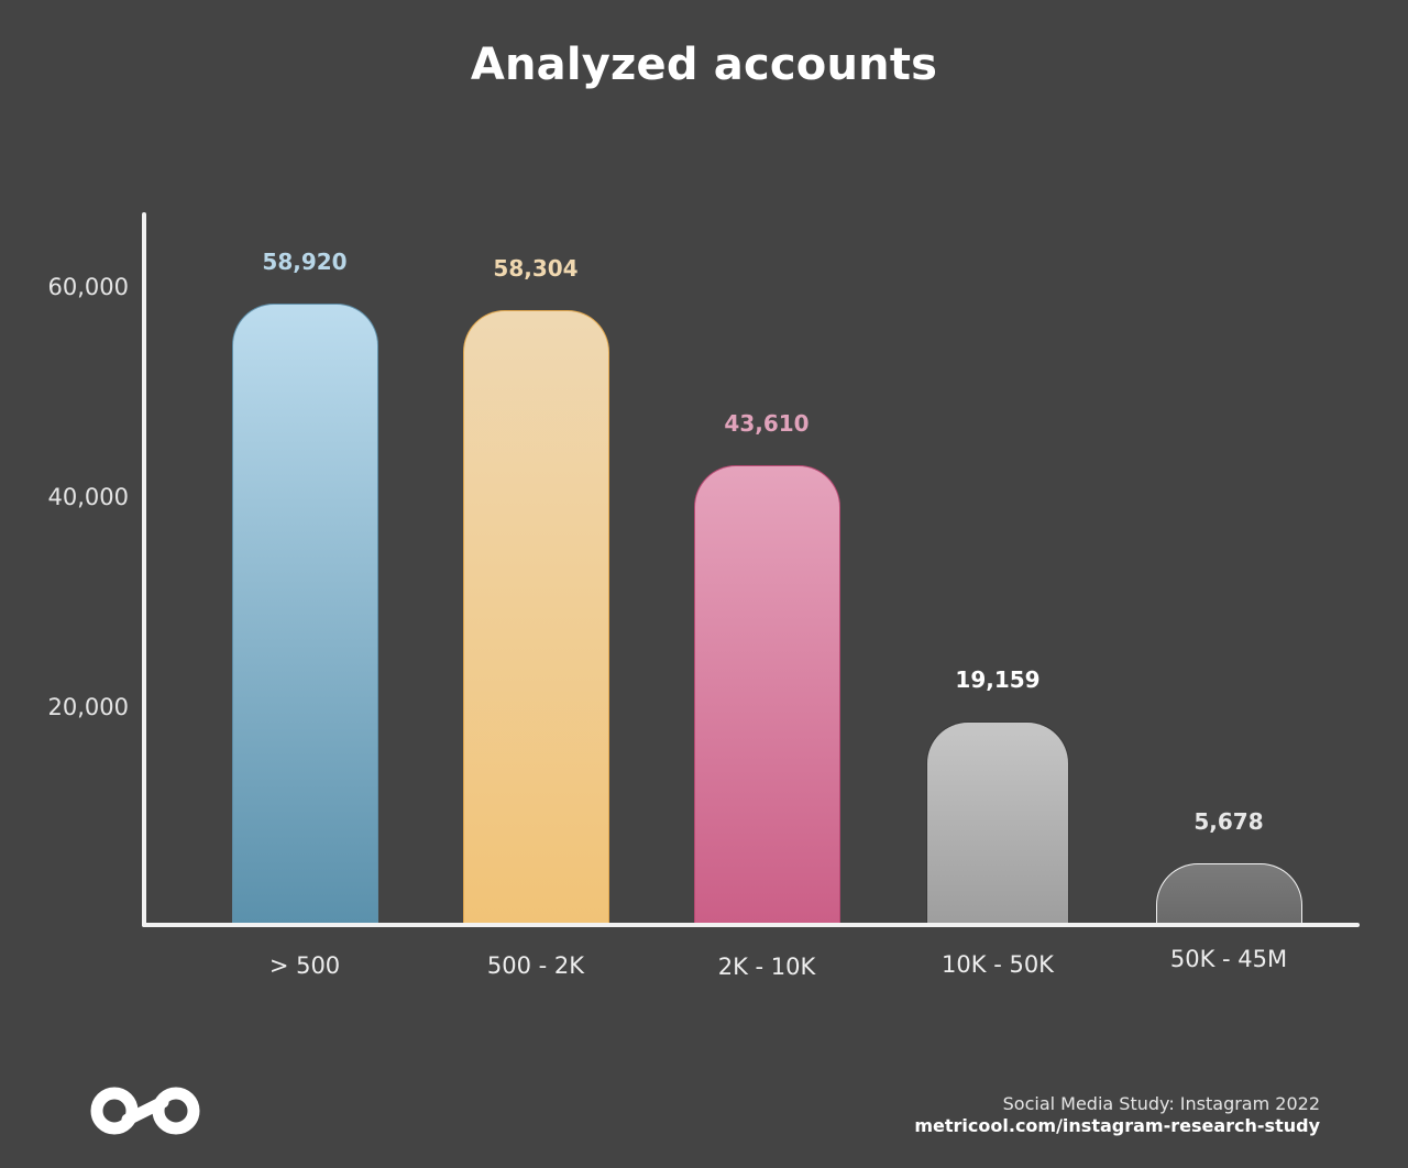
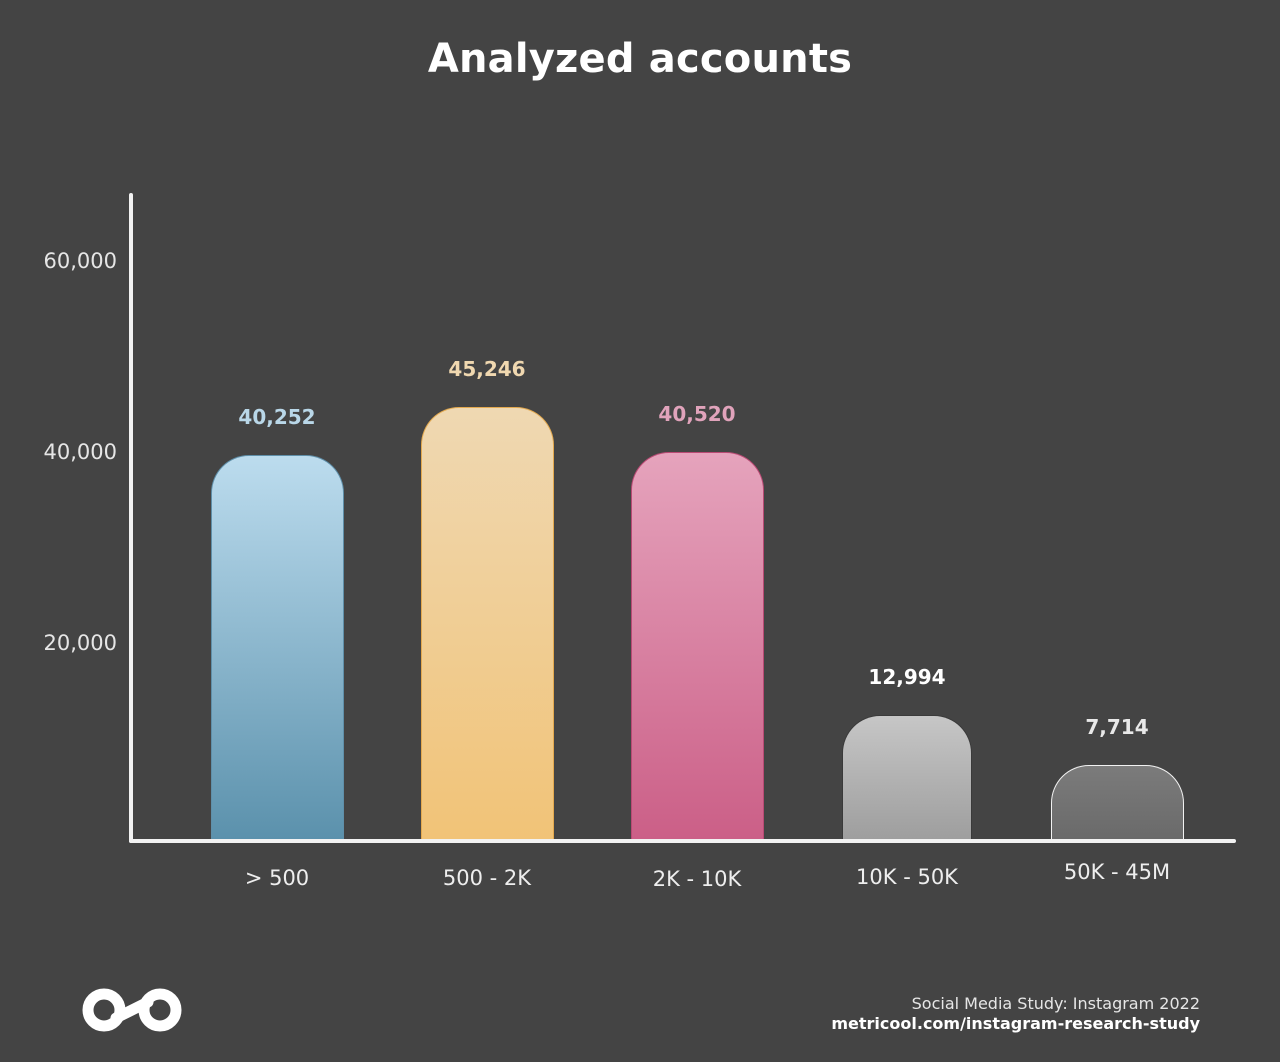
> 500: 58,920 -> 40,252
500 - 2K: 58,304 -> 45,246
2K - 10K: 43,610 -> 40,520
10K - 50K: 19,159 -> 12,994
50K - 45M: 5,678 -> 7,714
